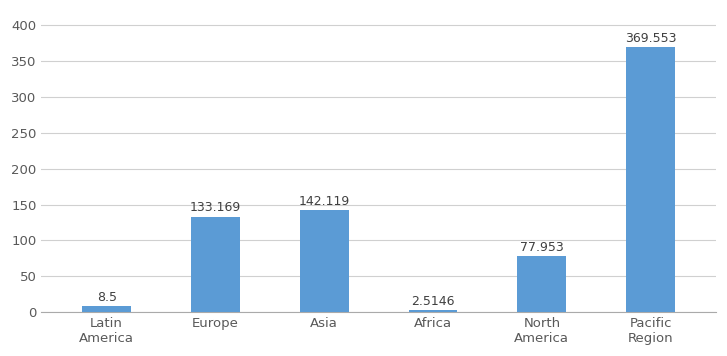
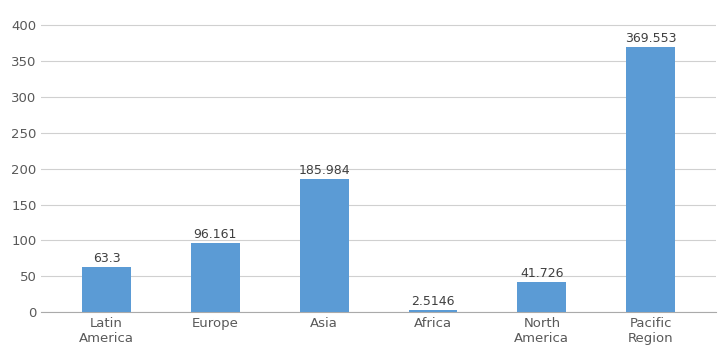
Latin America: 8.5 -> 63.3
Europe: 133.169 -> 96.161
Asia: 142.119 -> 185.984
North America: 77.953 -> 41.726
